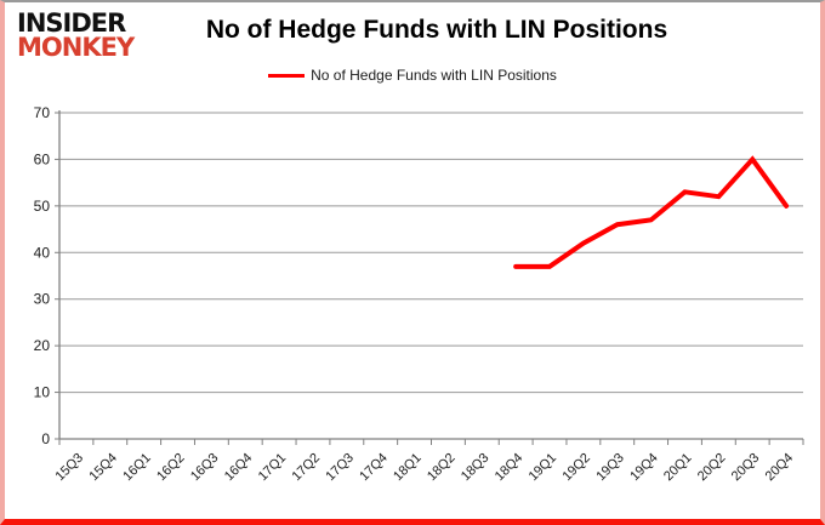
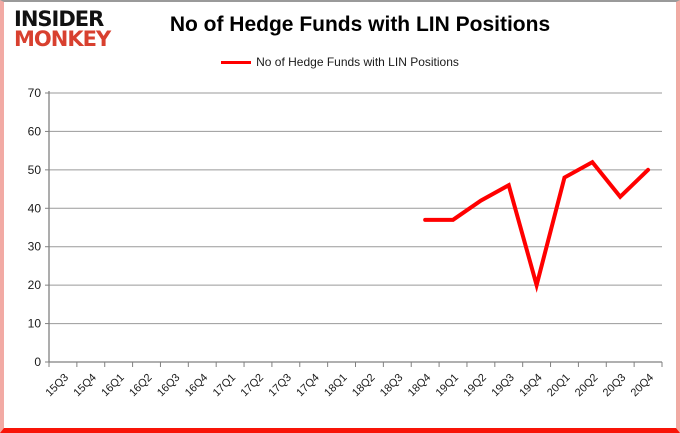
19Q4: 47 -> 20
20Q1: 53 -> 48
20Q3: 60 -> 43
